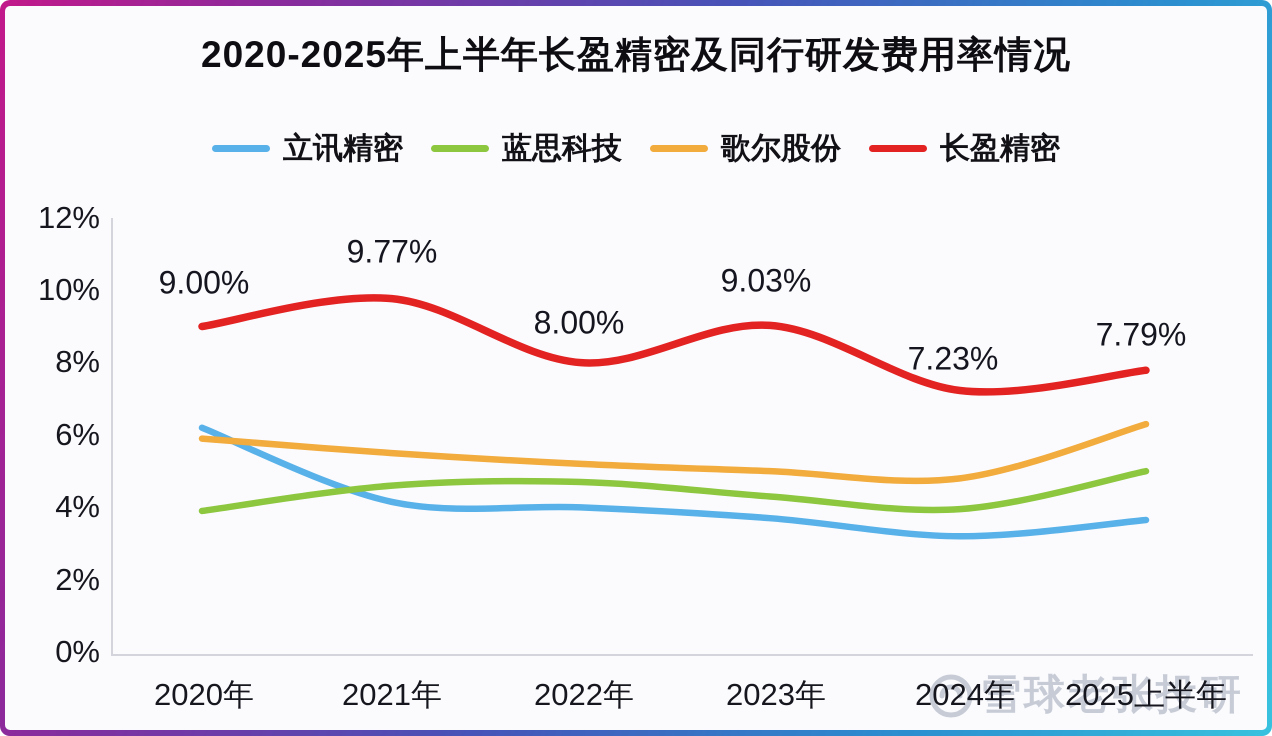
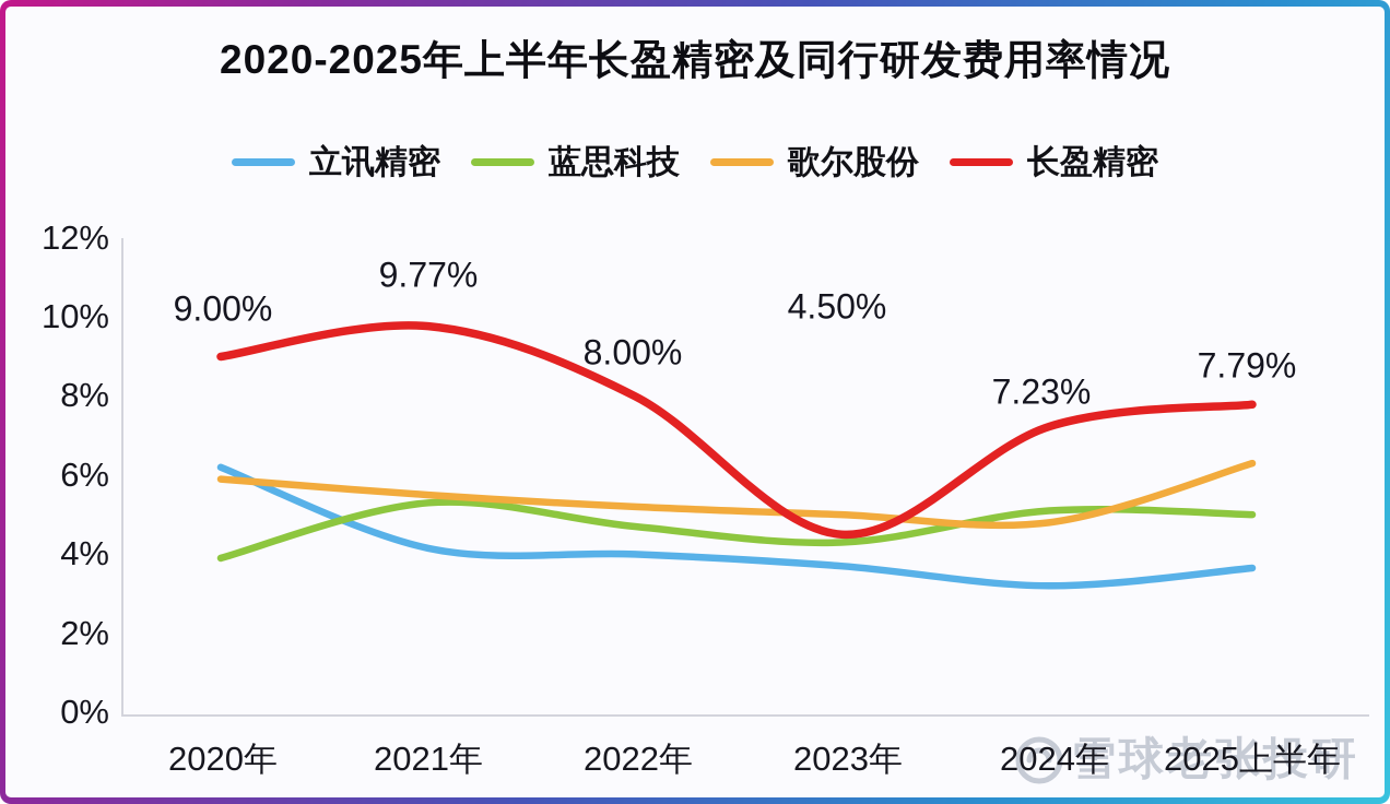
蓝思科技/2021年: 4.6% -> 5.3%
长盈精密/2023年: 9.03% -> 4.50%
蓝思科技/2024年: 4.0% -> 5.1%
